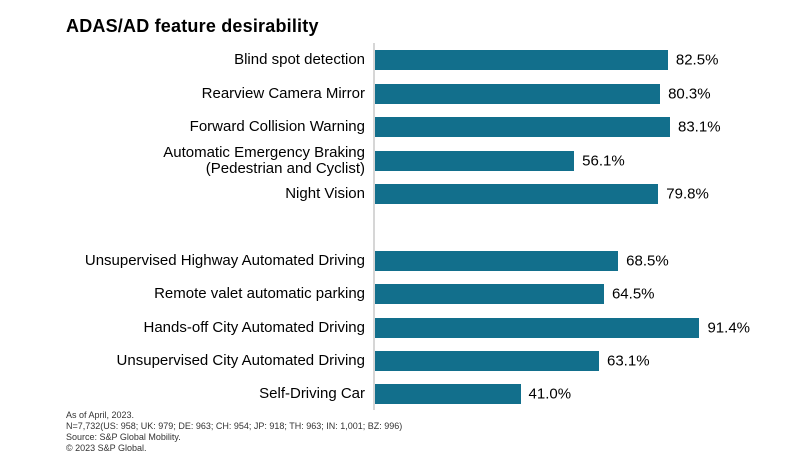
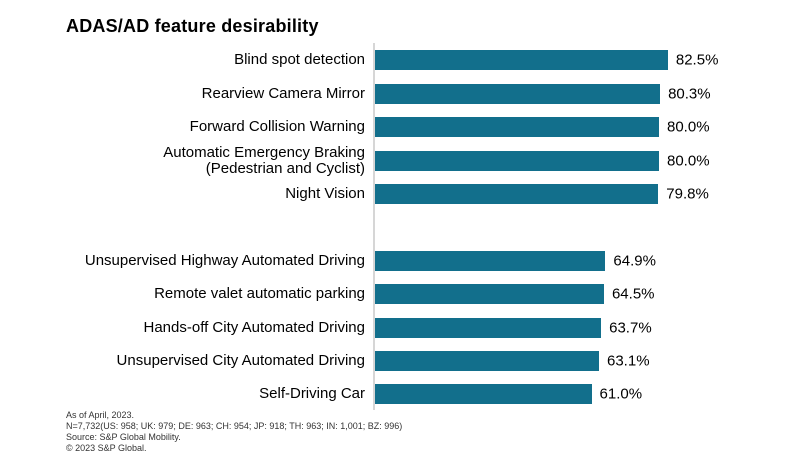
Forward Collision Warning: 83.1% -> 80.0%
Automatic Emergency Braking (Pedestrian and Cyclist): 56.1% -> 80.0%
Unsupervised Highway Automated Driving: 68.5% -> 64.9%
Hands-off City Automated Driving: 91.4% -> 63.7%
Self-Driving Car: 41.0% -> 61.0%
